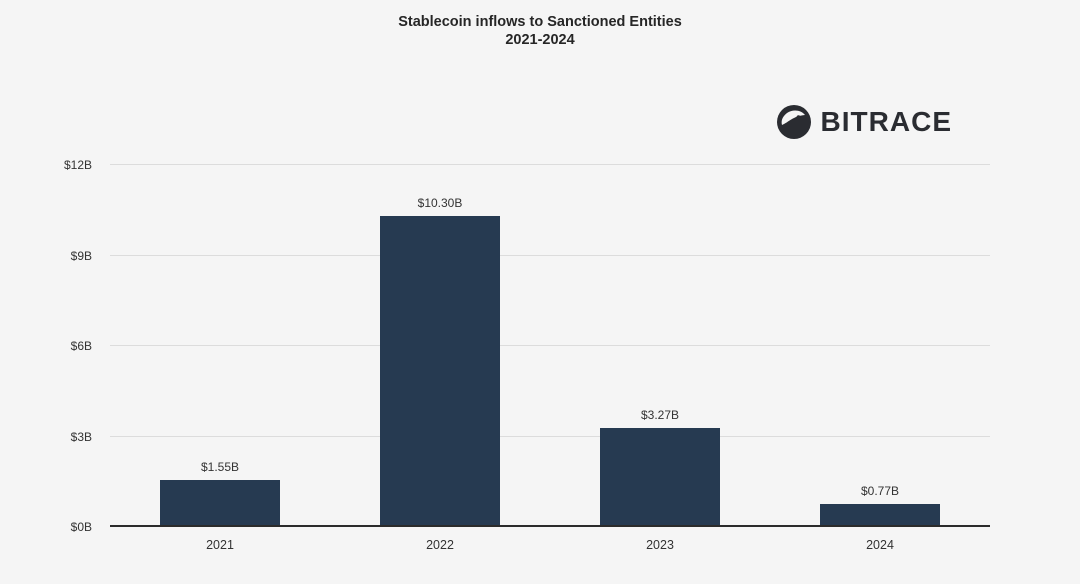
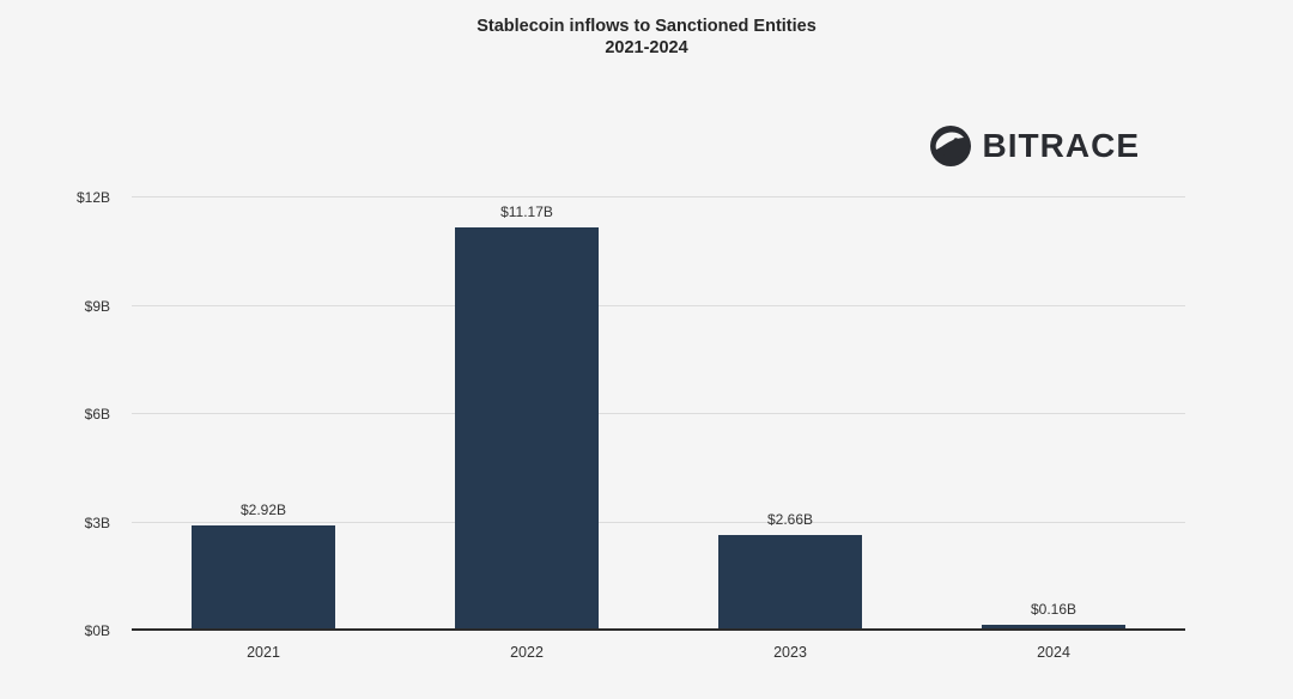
2021: $1.55B -> $2.92B
2022: $10.30B -> $11.17B
2023: $3.27B -> $2.66B
2024: $0.77B -> $0.16B
